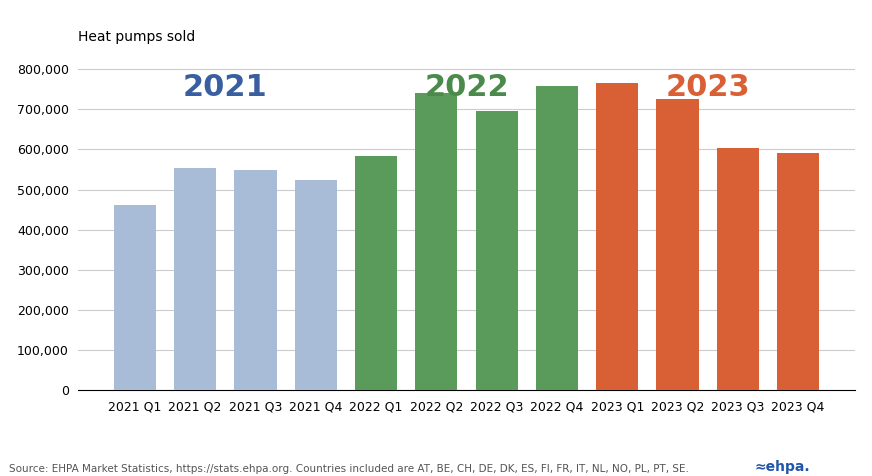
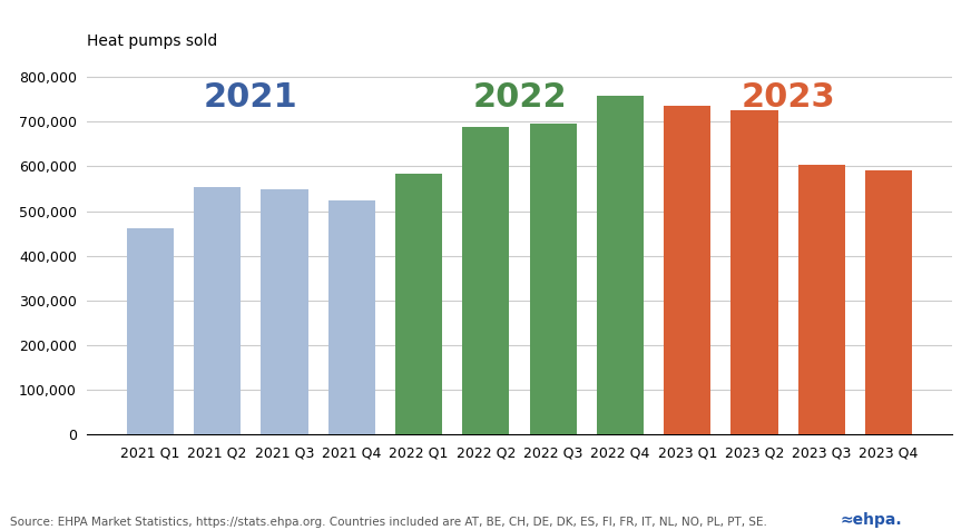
2022 Q2: 740,000 -> 688,000
2023 Q1: 765,000 -> 736,000
